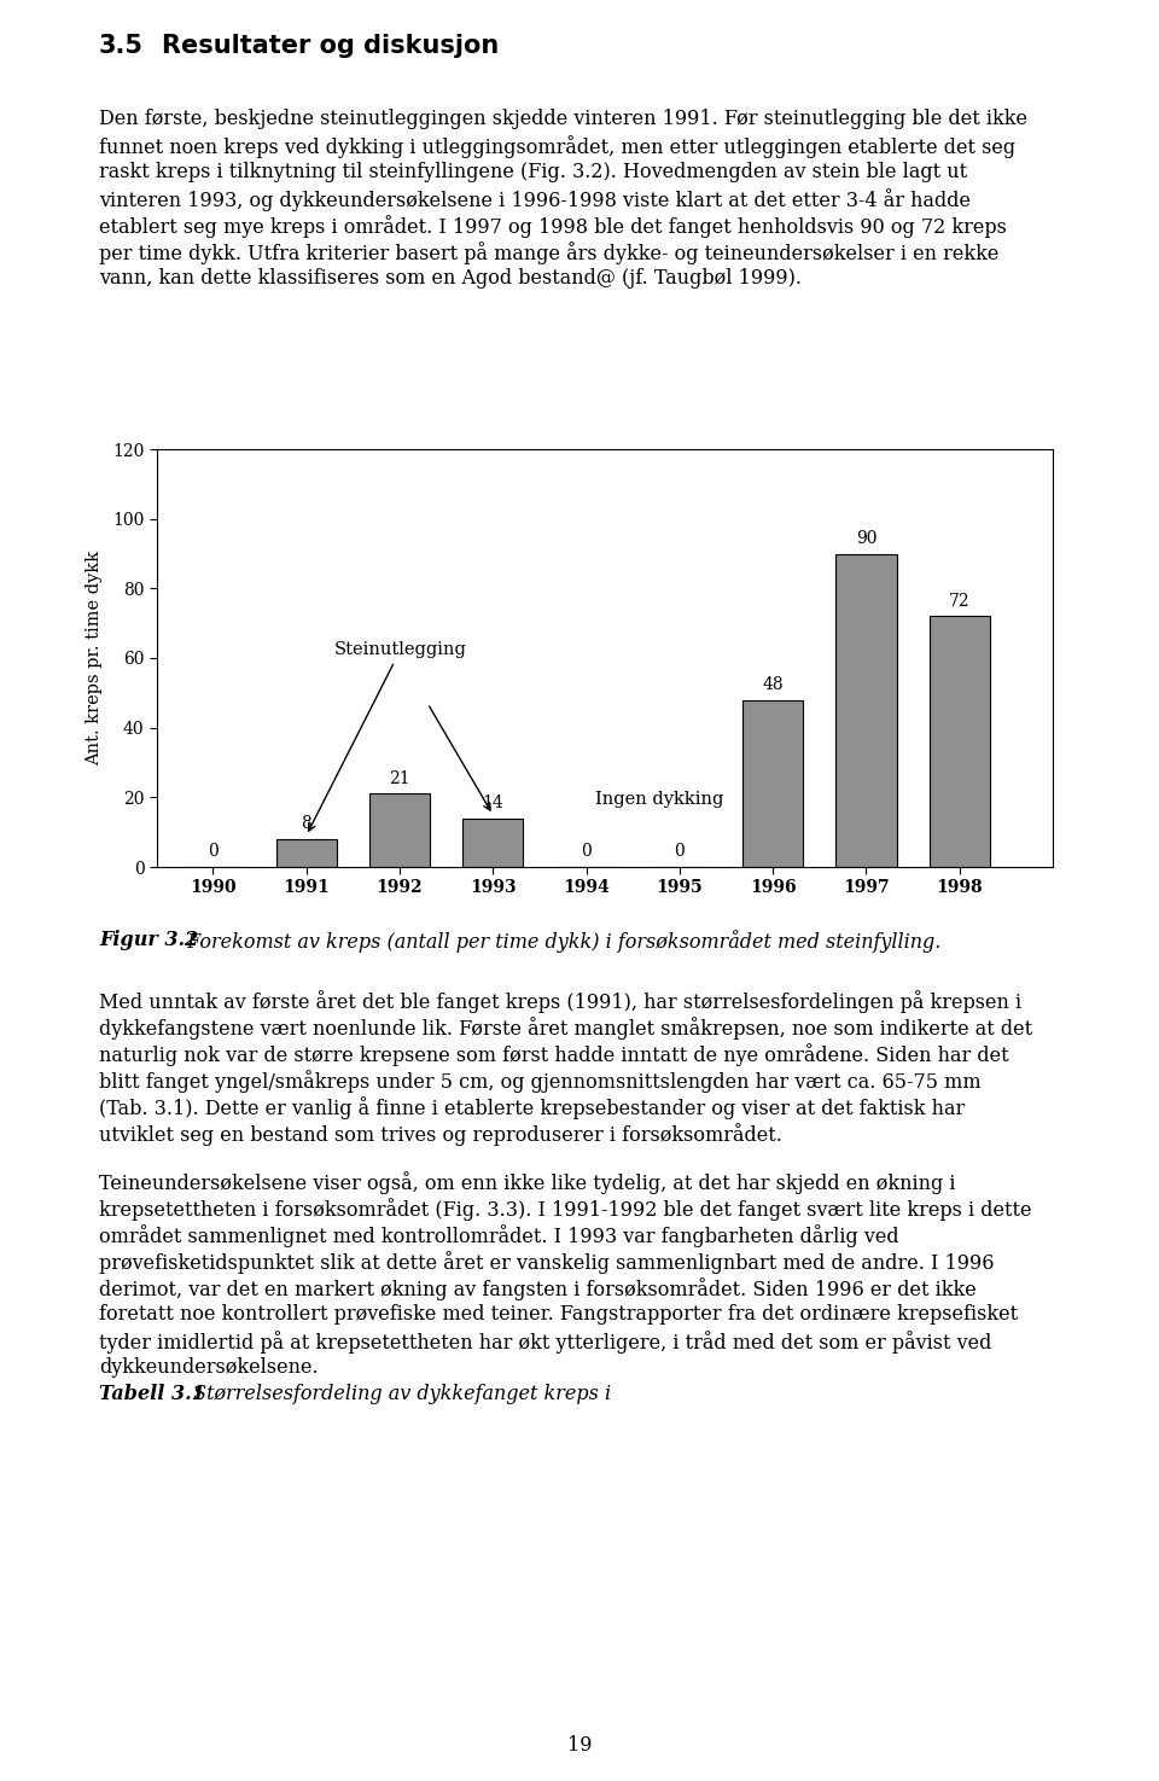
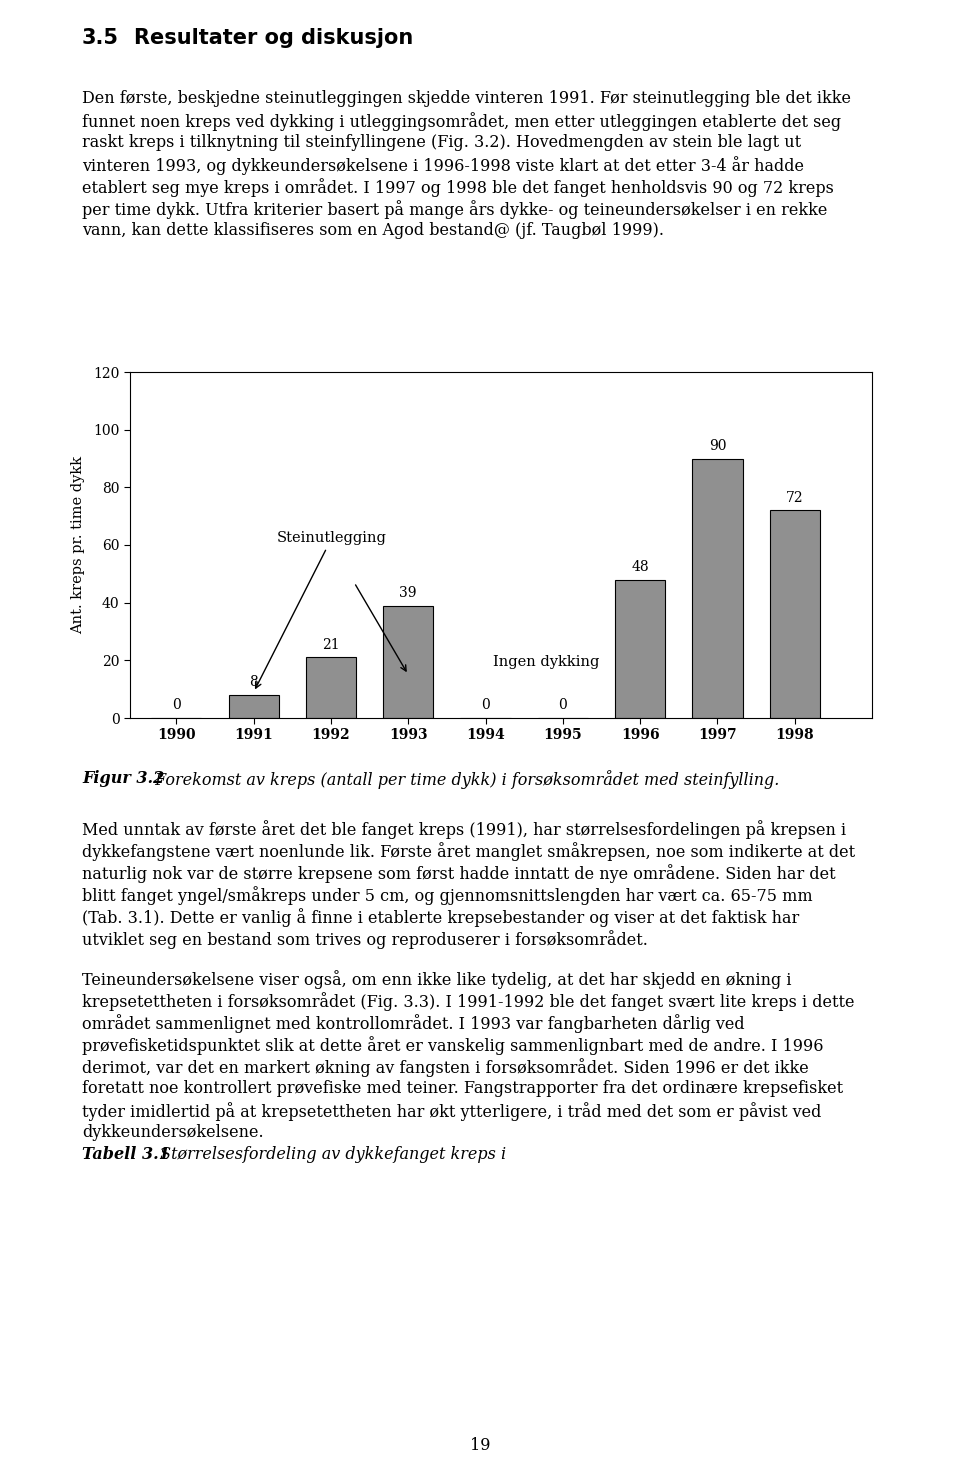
1993: 14 -> 39
